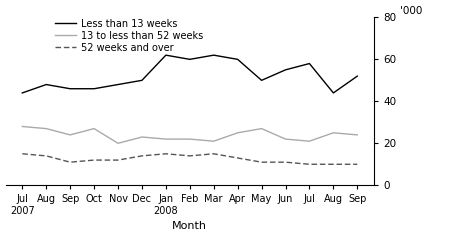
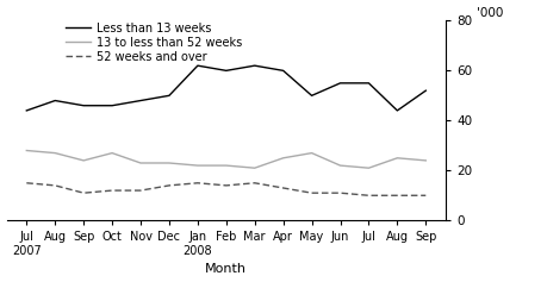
13 to less than 52 weeks/Nov: 20 -> 23
Less than 13 weeks/Jul: 58 -> 55
